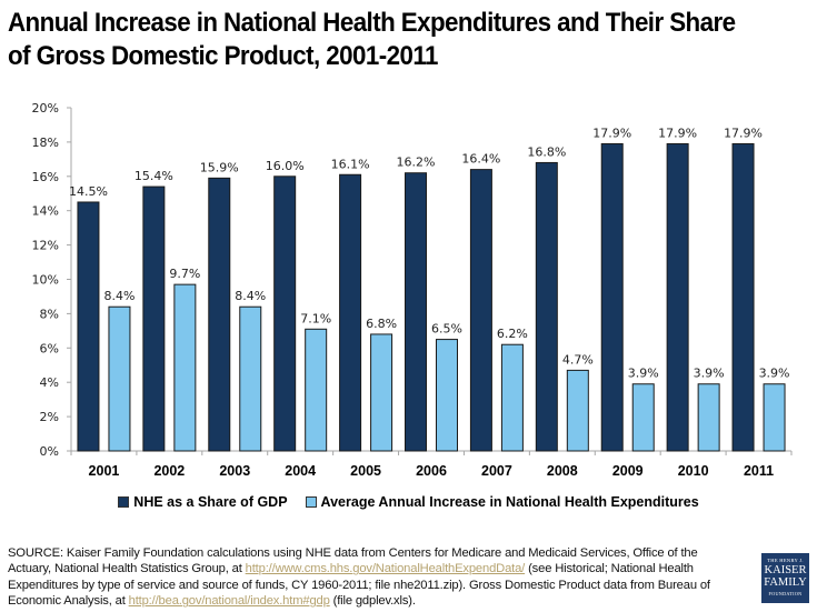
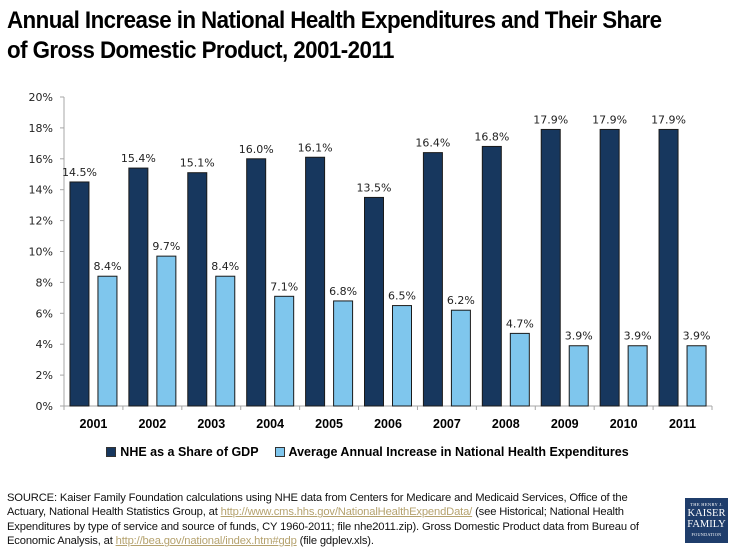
NHE as a Share of GDP/2003: 15.9% -> 15.1%
NHE as a Share of GDP/2006: 16.2% -> 13.5%
